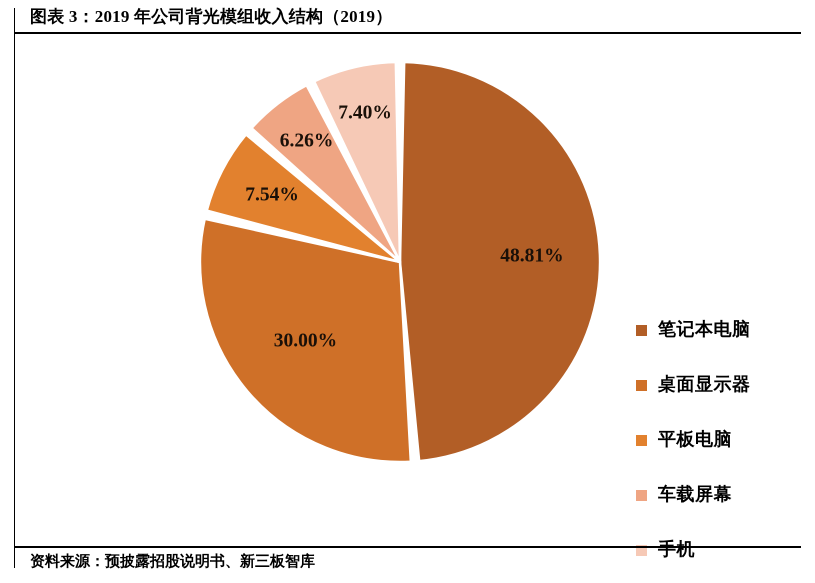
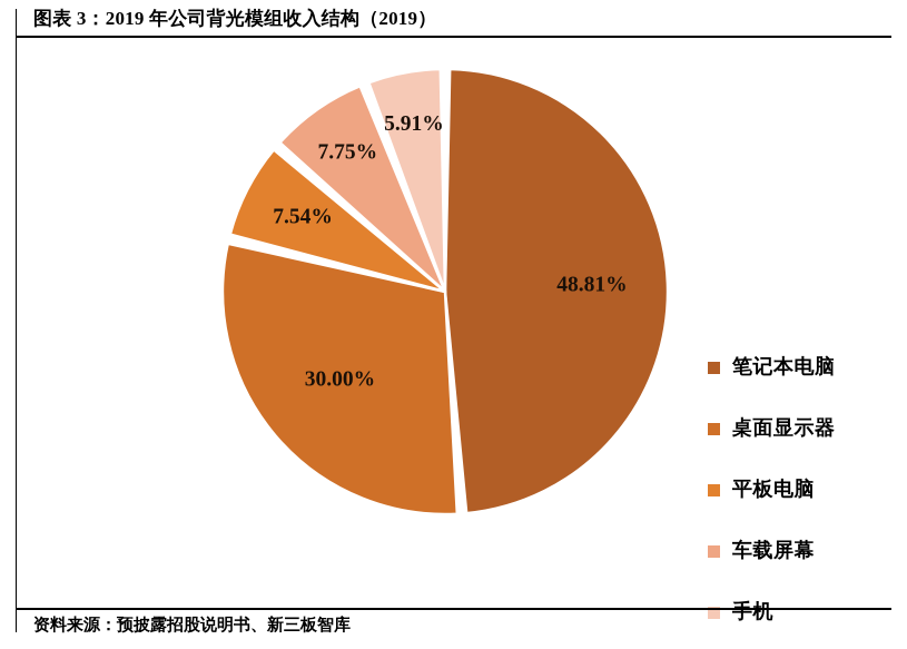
车载屏幕: 6.26% -> 7.75%
手机: 7.40% -> 5.91%
